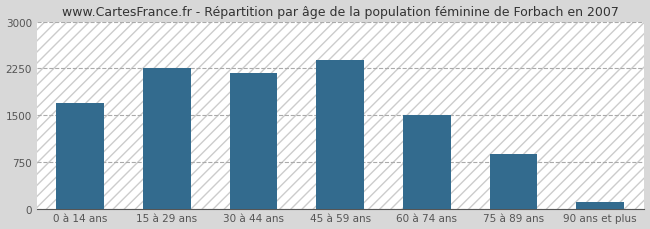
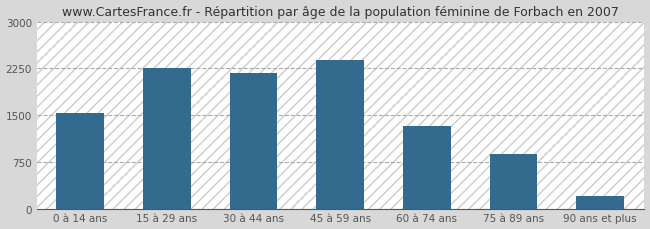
0 à 14 ans: 1700 -> 1540
60 à 74 ans: 1500 -> 1320
90 ans et plus: 100 -> 200
